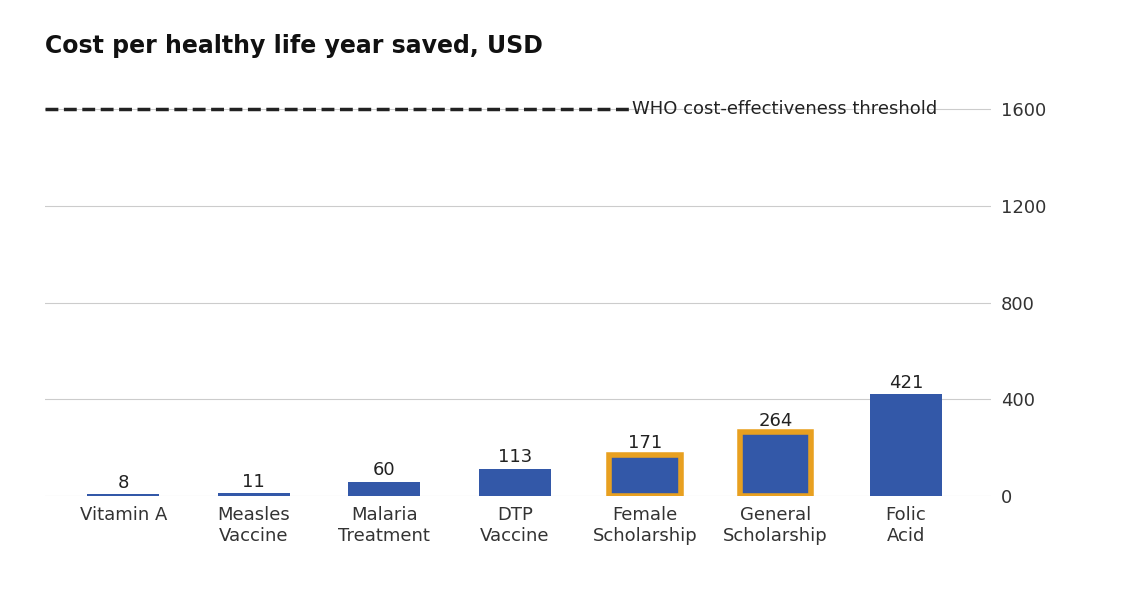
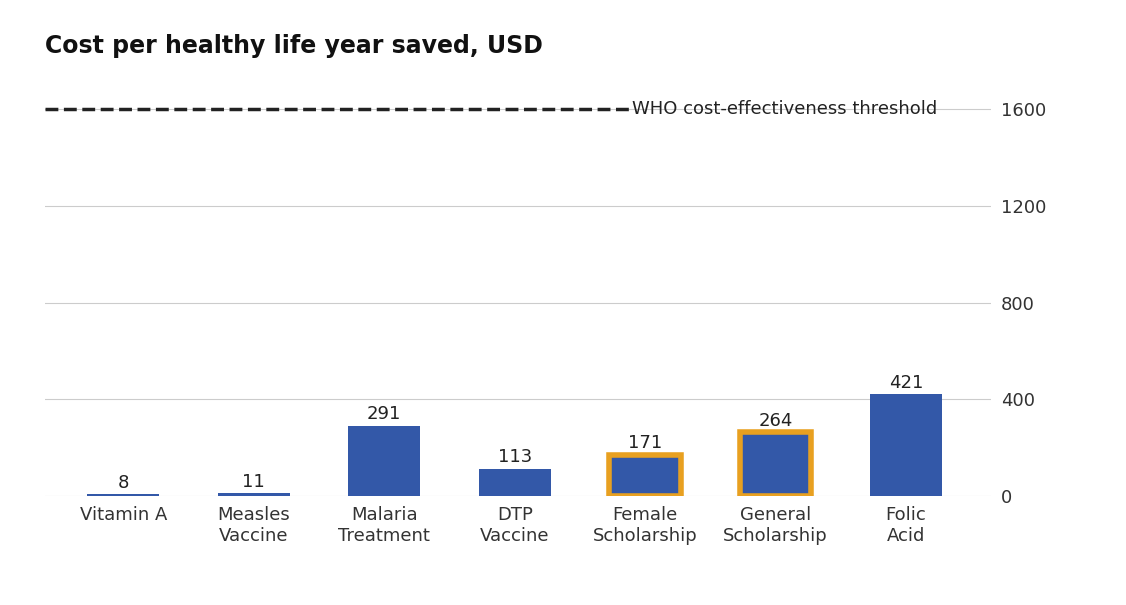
Malaria Treatment: 60 -> 291
